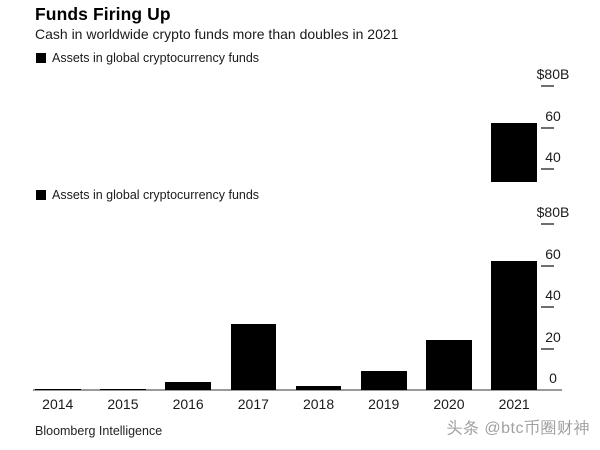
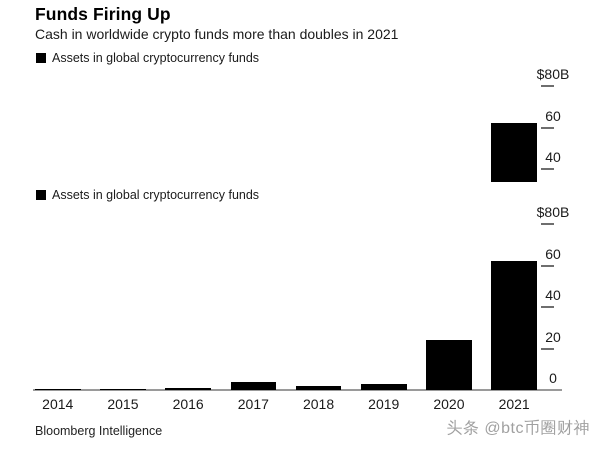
2016: 4 -> 1
2017: 32 -> 4
2019: 9 -> 3
